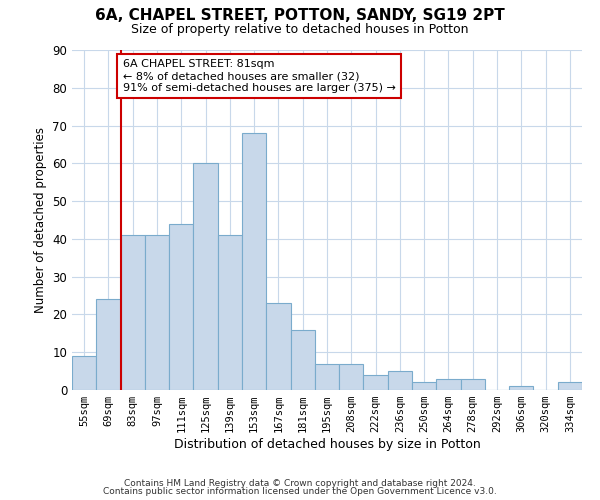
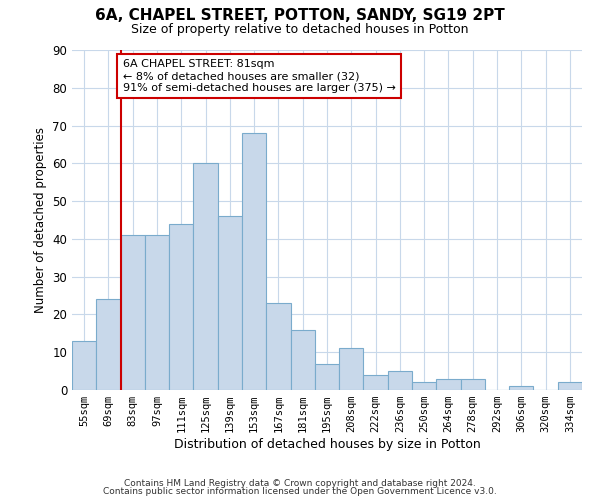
55sqm: 9 -> 13
139sqm: 41 -> 46
208sqm: 7 -> 11
